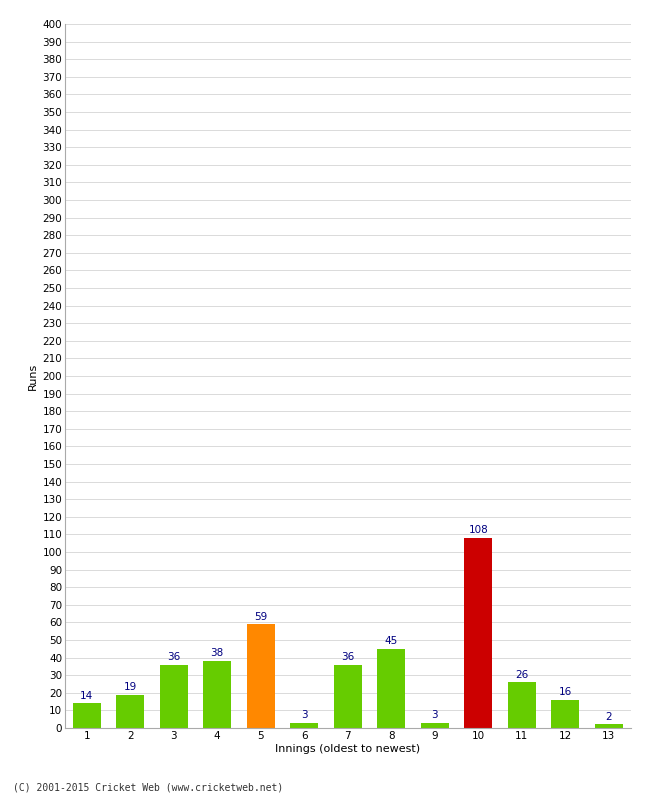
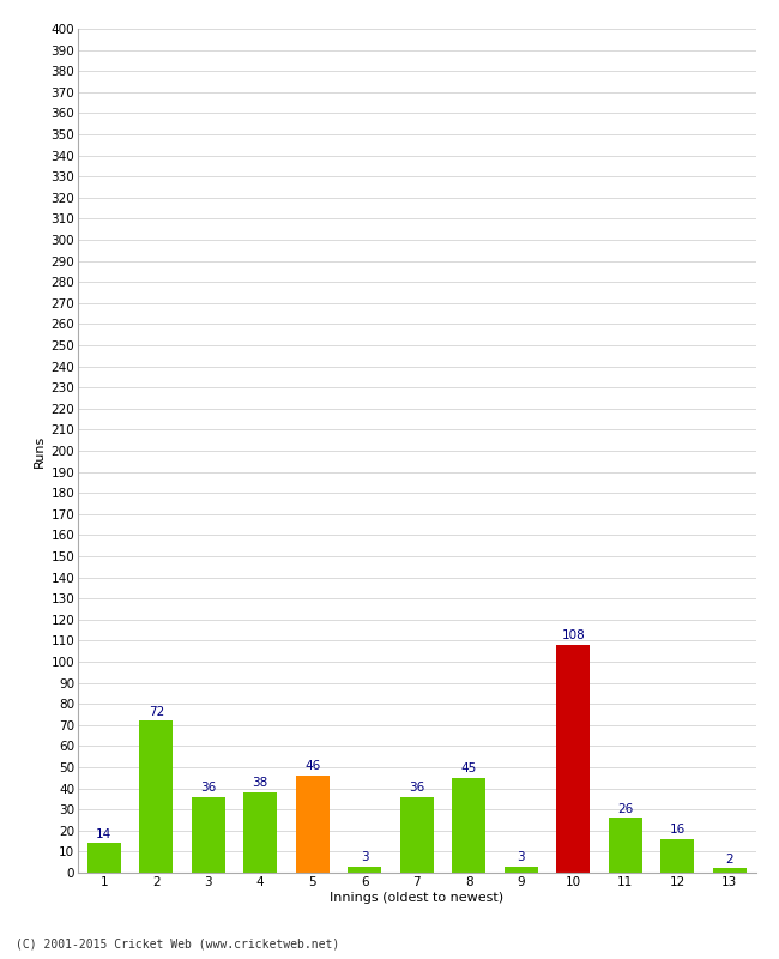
2: 19 -> 72
5: 59 -> 46
